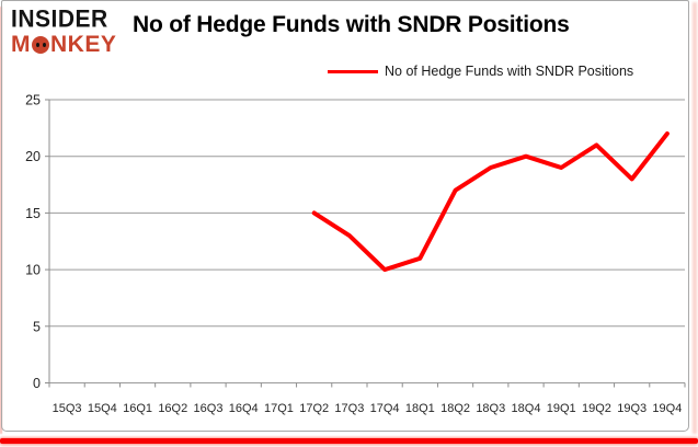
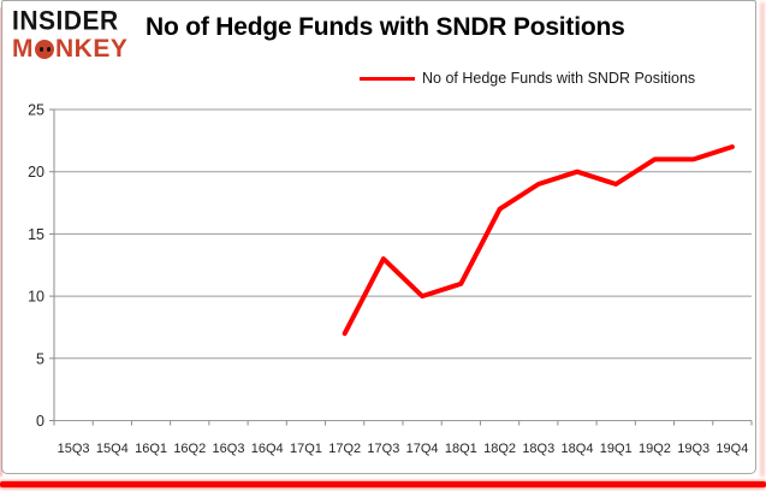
17Q2: 15 -> 7
19Q3: 18 -> 21
